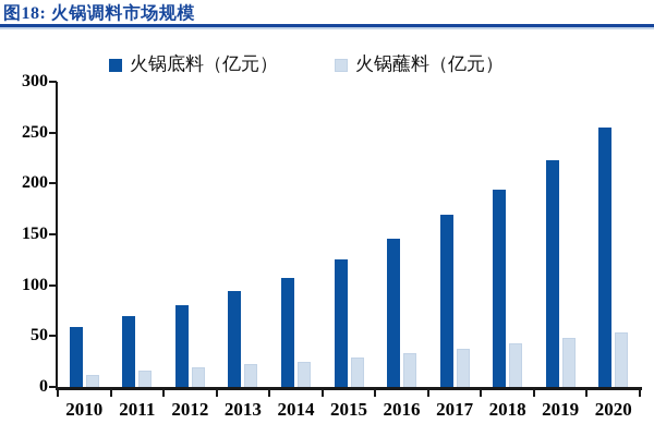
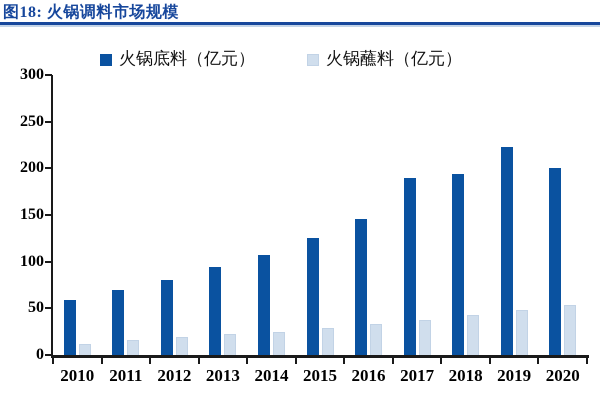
火锅底料（亿元）/2017: 170 -> 190
火锅底料（亿元）/2020: 260 -> 200
